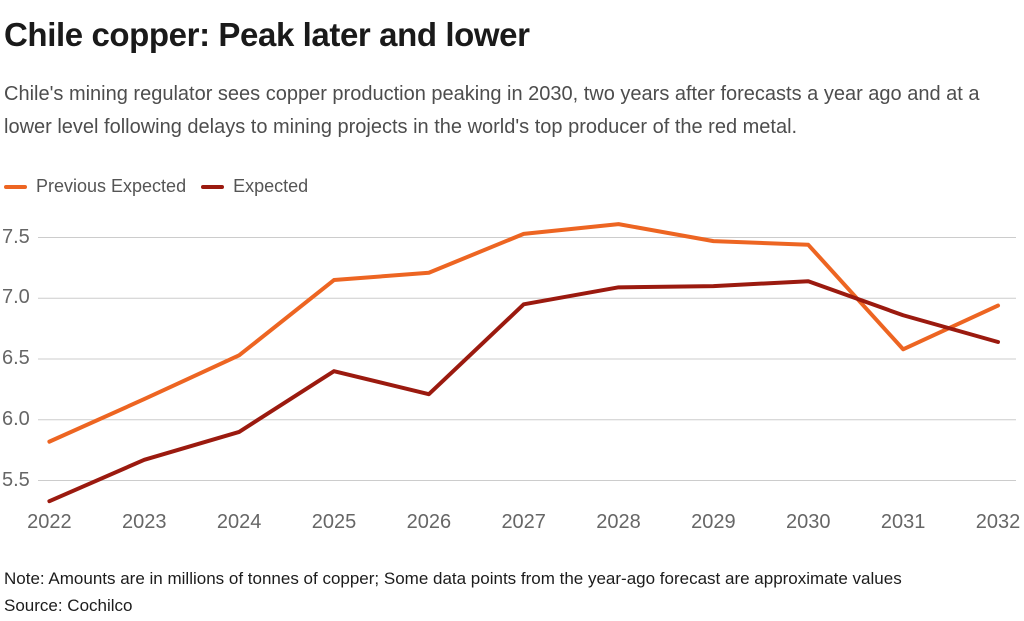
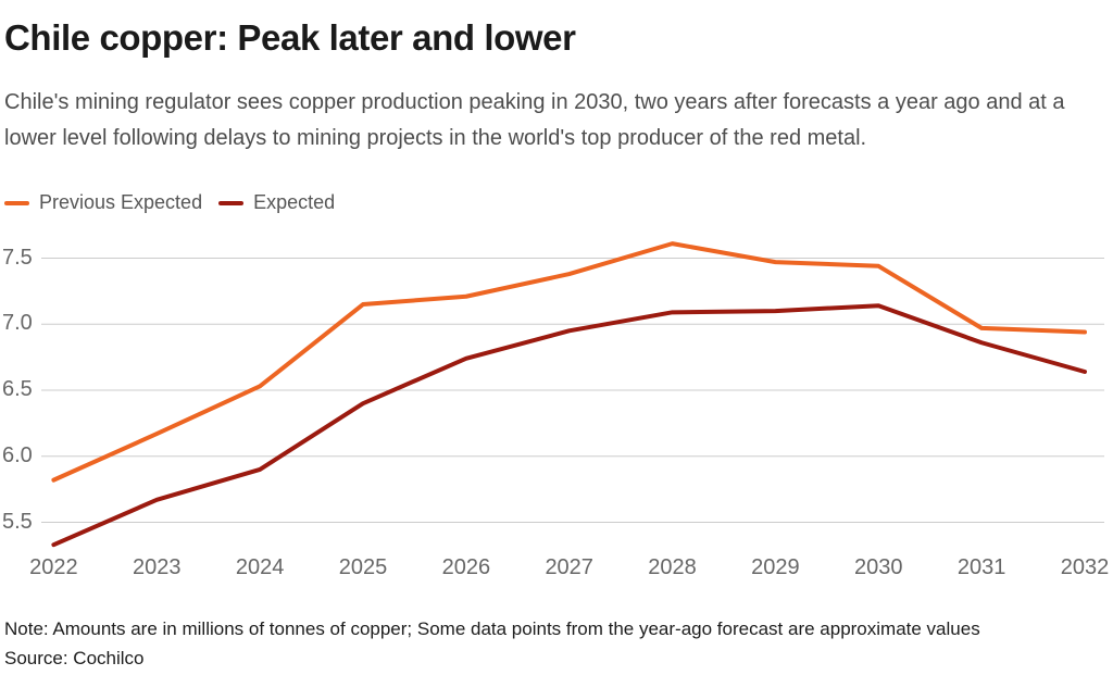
Expected/2026: 6.21 -> 6.74
Previous Expected/2027: 7.53 -> 7.38
Previous Expected/2031: 6.58 -> 6.97
